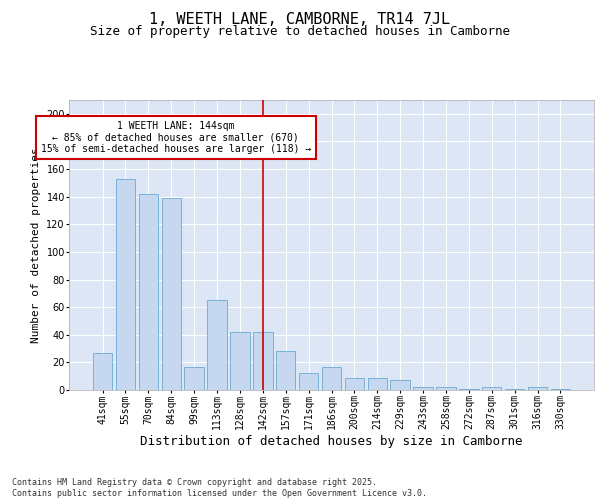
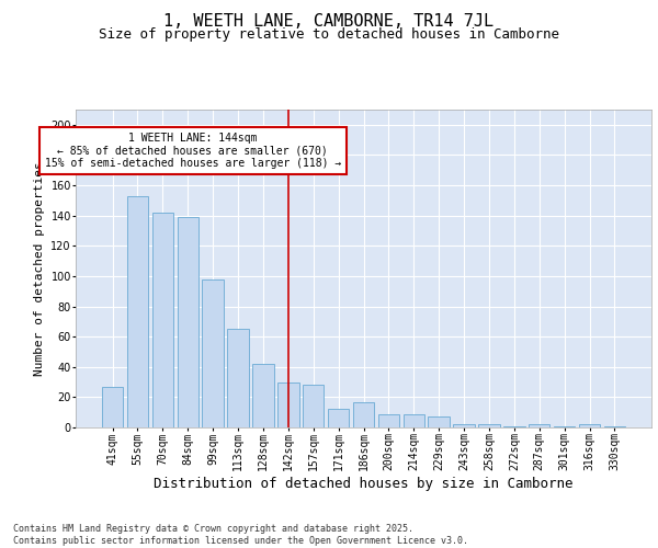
99sqm: 17 -> 98
142sqm: 42 -> 30
